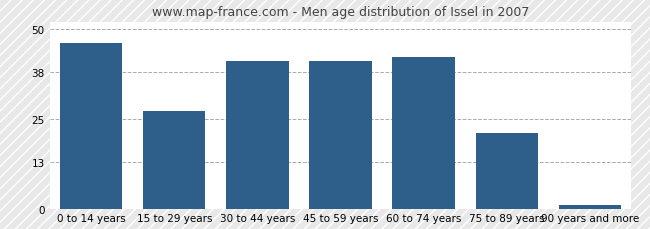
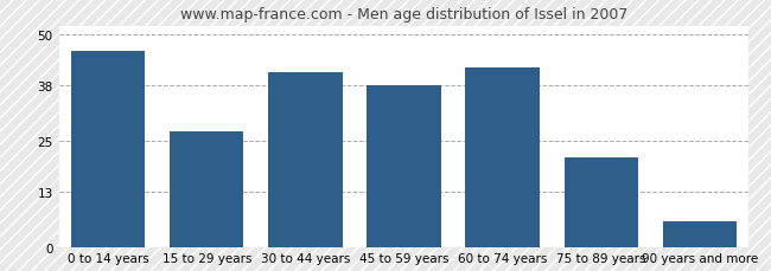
45 to 59 years: 41 -> 38
90 years and more: 1 -> 6
